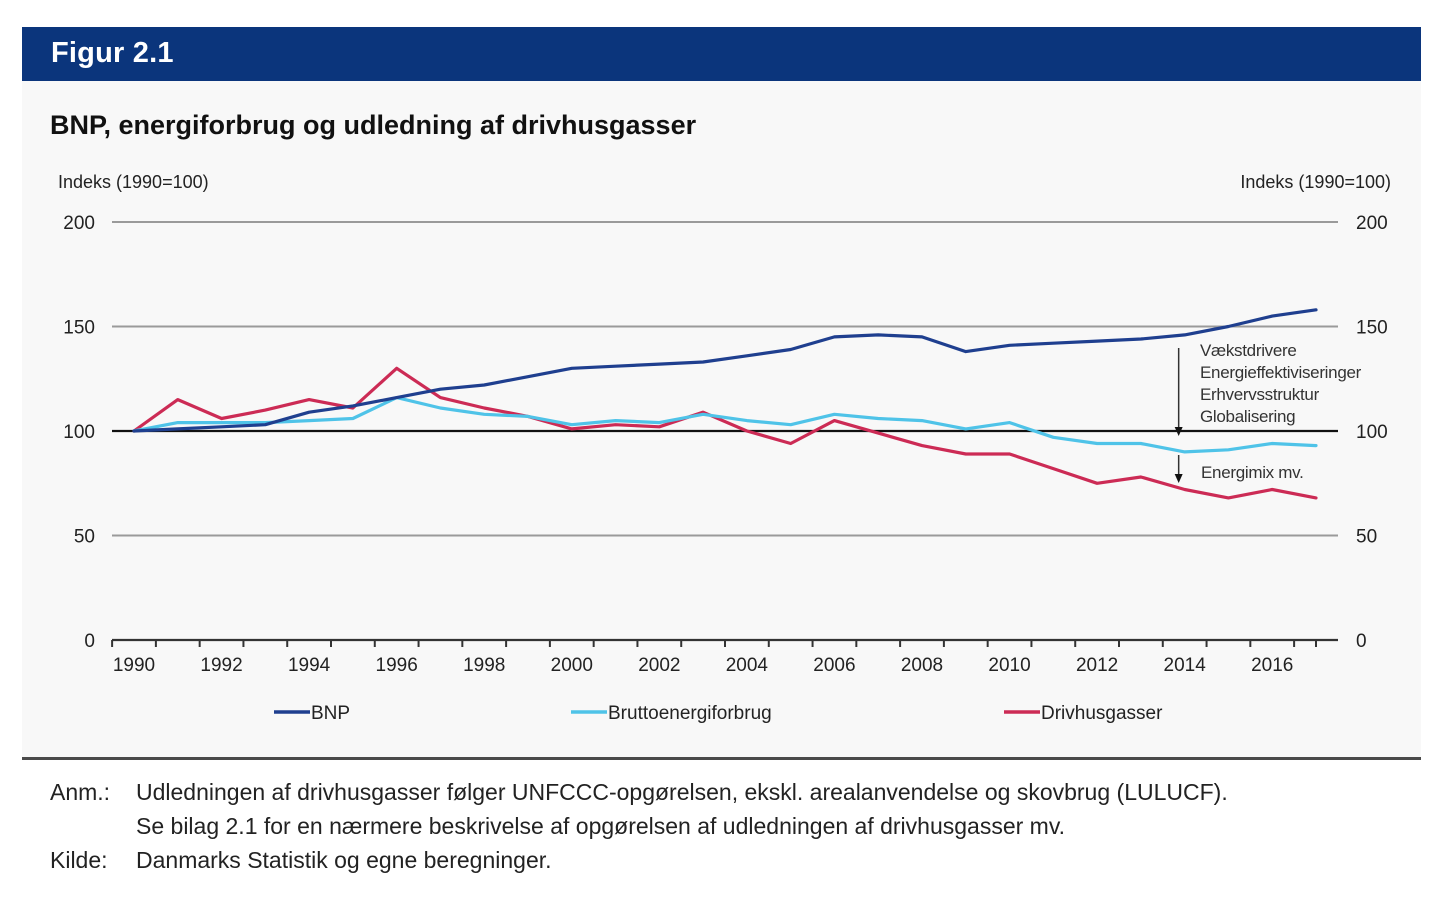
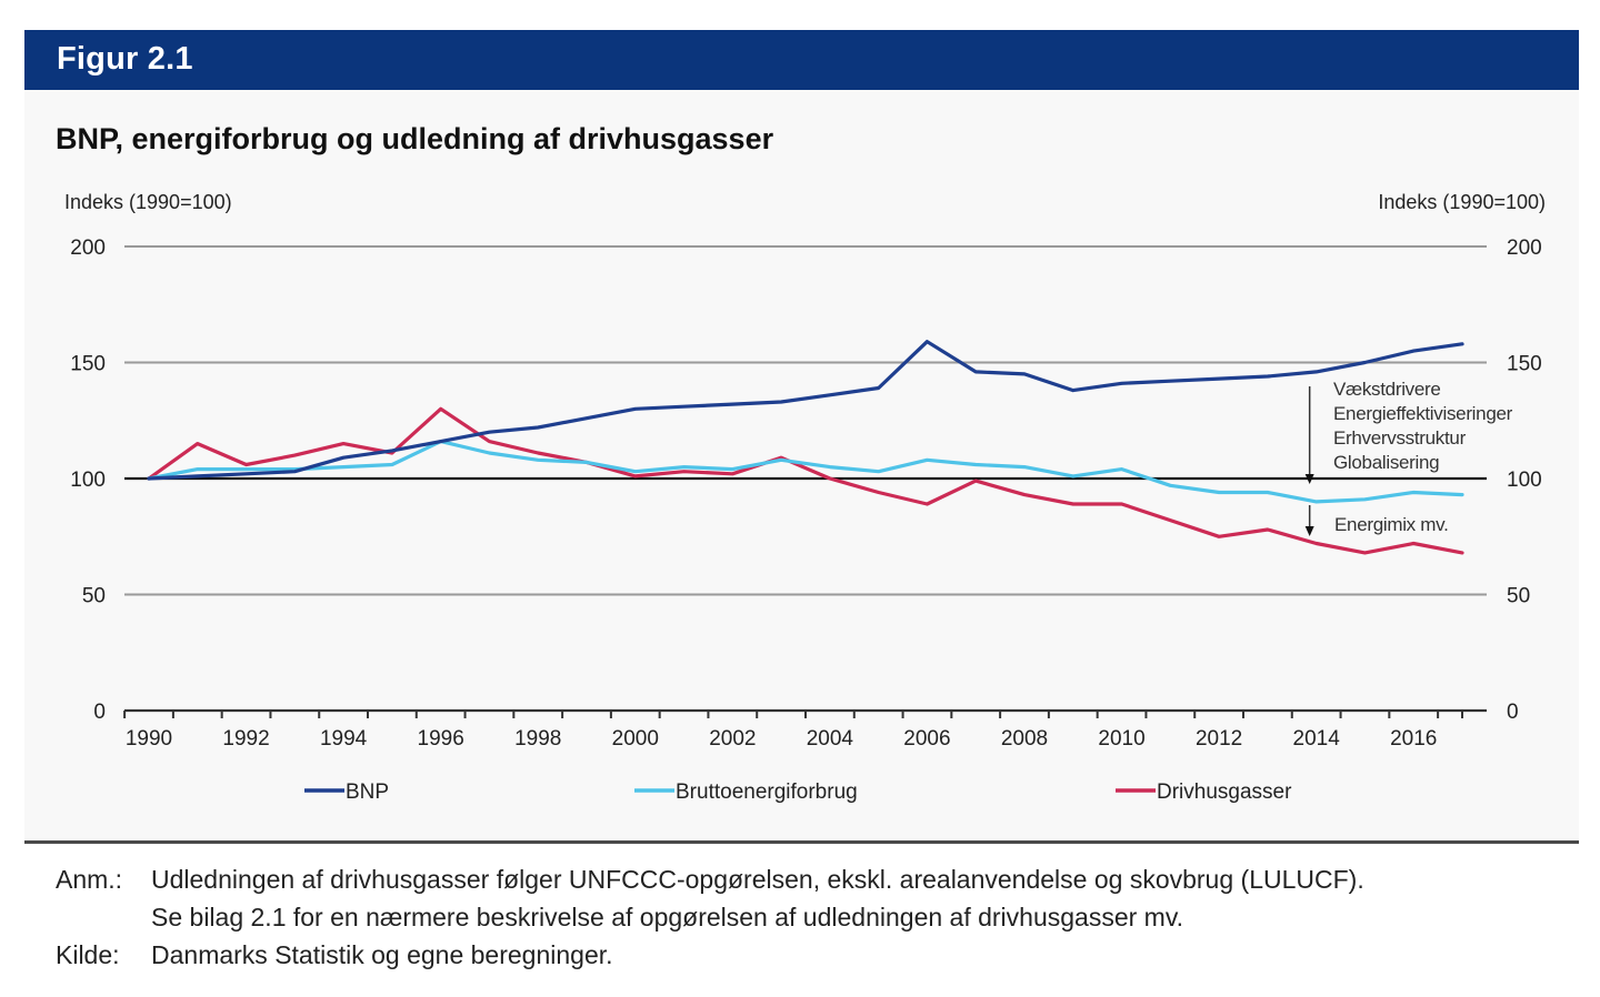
BNP/2006: 145 -> 159
Drivhusgasser/2006: 105 -> 89
